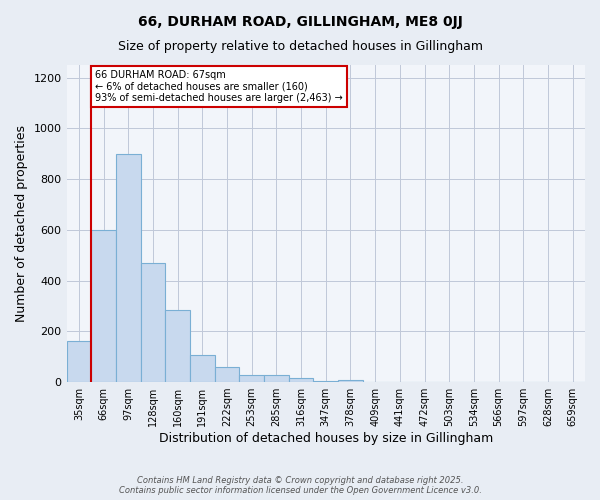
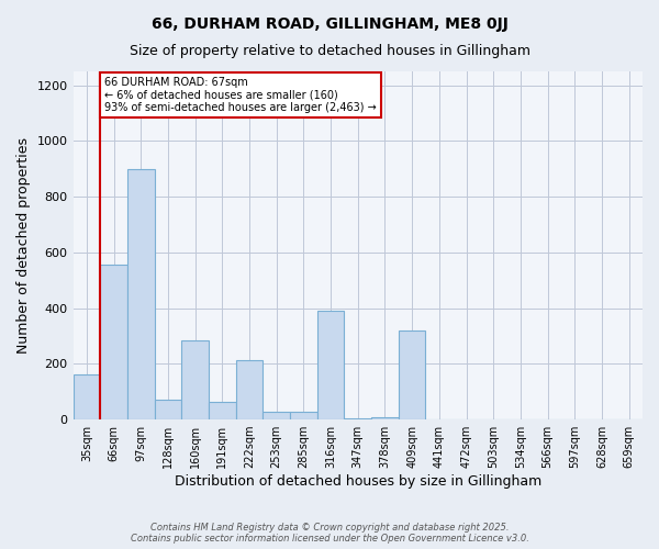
66sqm: 600 -> 555
128sqm: 470 -> 70
191sqm: 105 -> 65
222sqm: 60 -> 215
316sqm: 15 -> 390
409sqm: 1 -> 320
